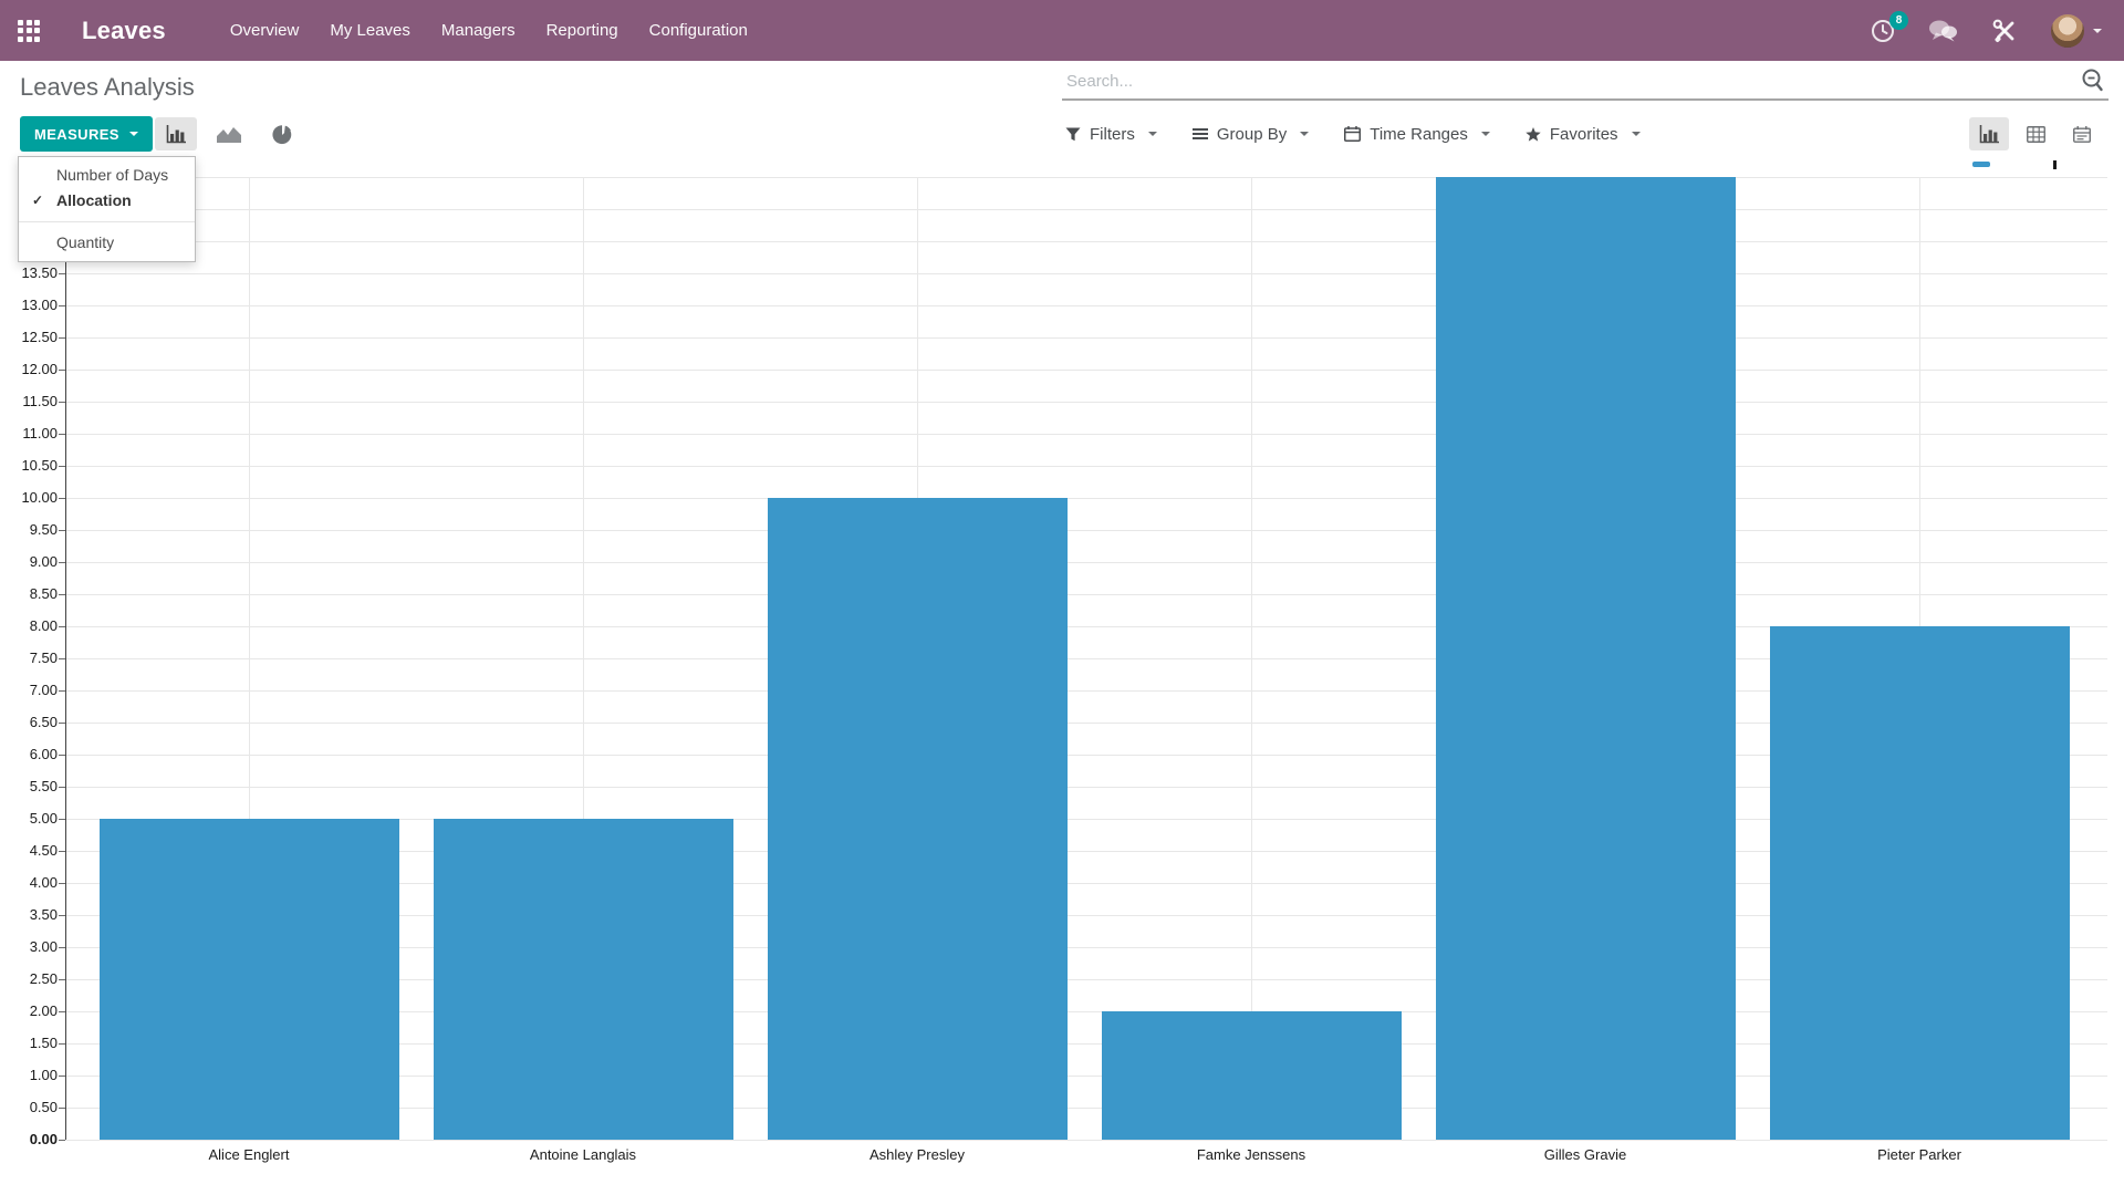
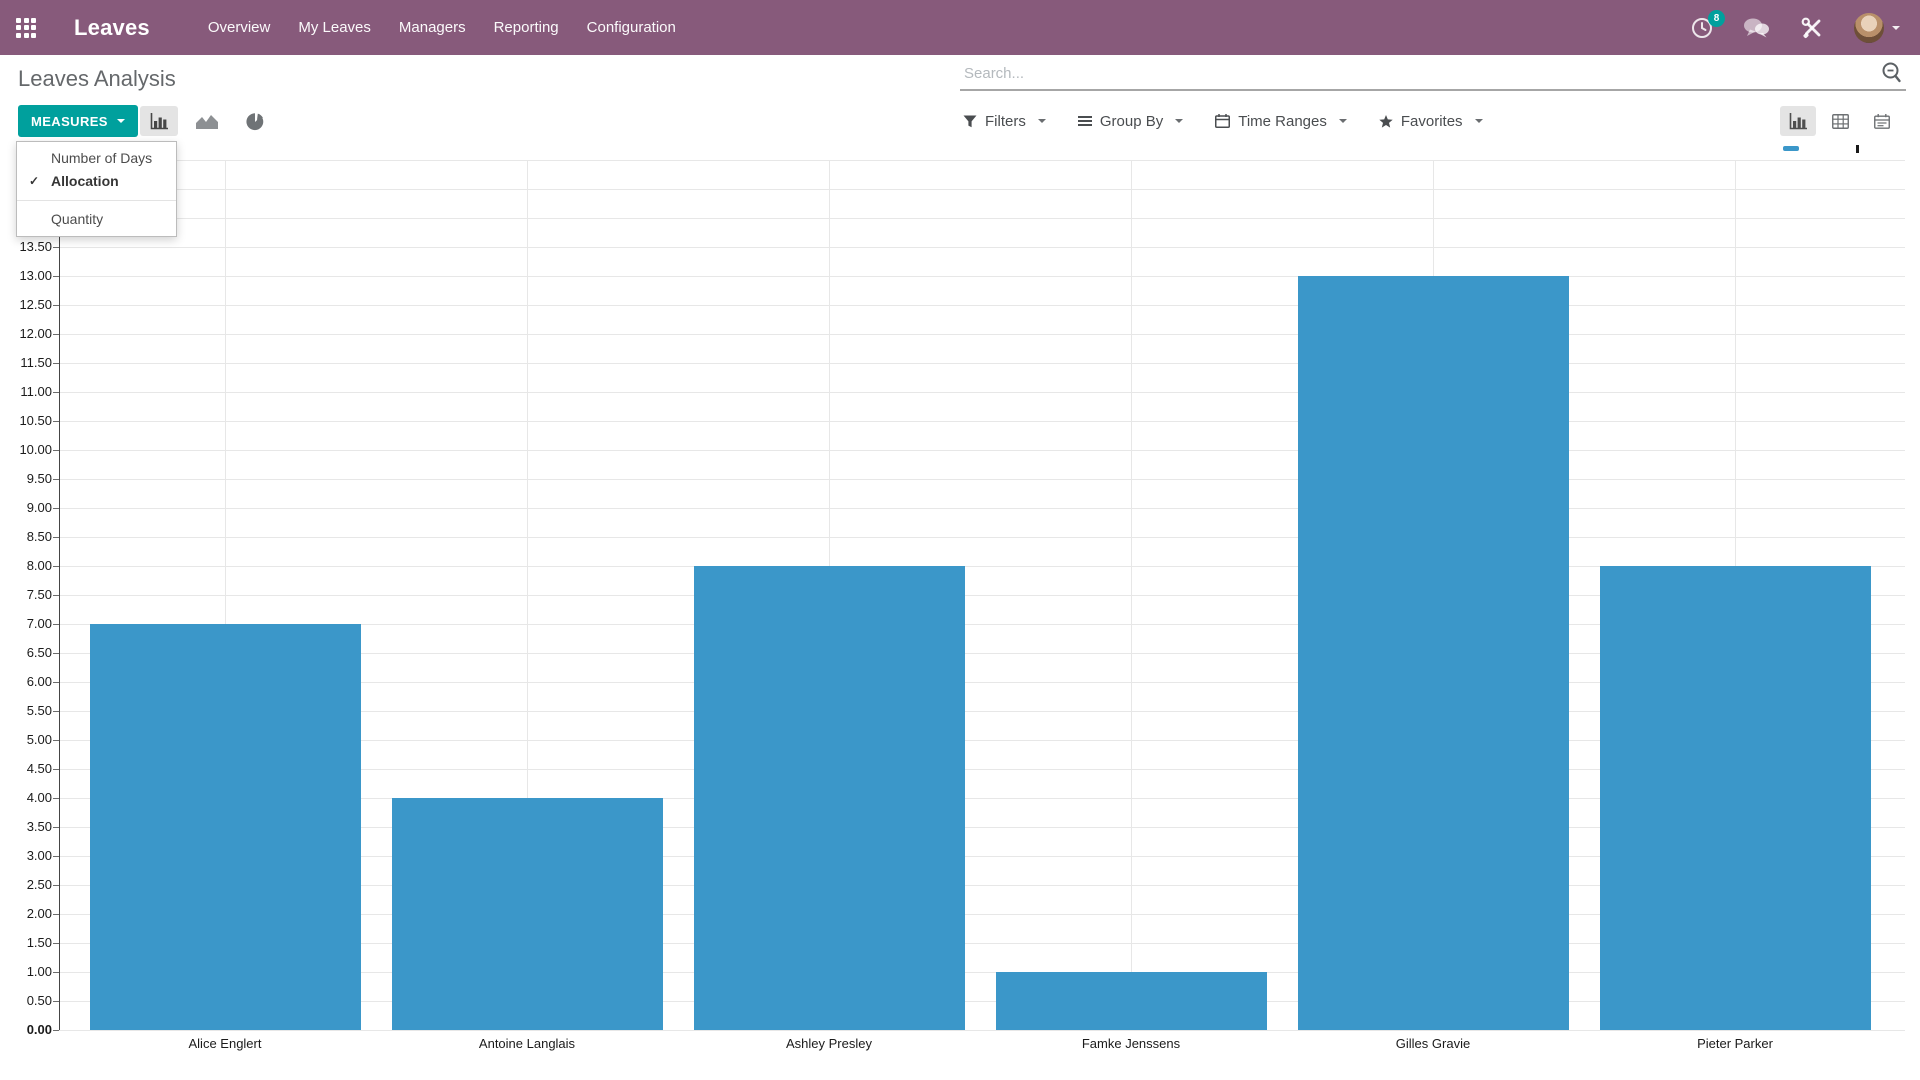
Alice Englert: 5 -> 7
Antoine Langlais: 5 -> 4
Ashley Presley: 10 -> 8
Famke Jenssens: 2 -> 1
Gilles Gravie: 15 -> 13
